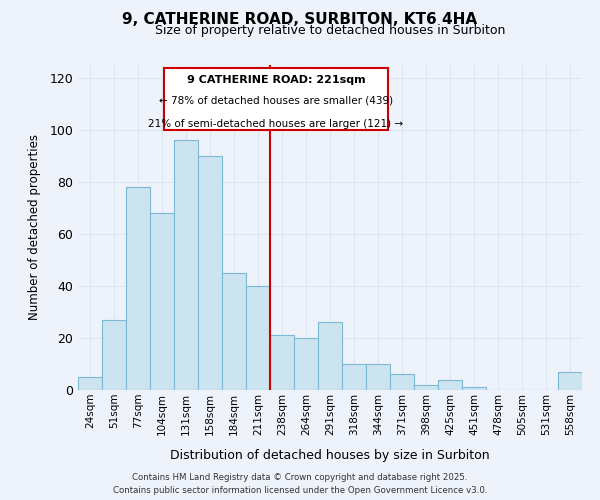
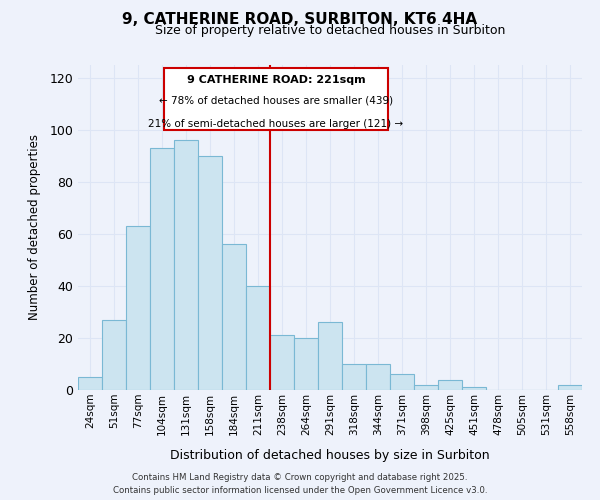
77sqm: 78 -> 63
104sqm: 68 -> 93
184sqm: 45 -> 56
558sqm: 7 -> 2
